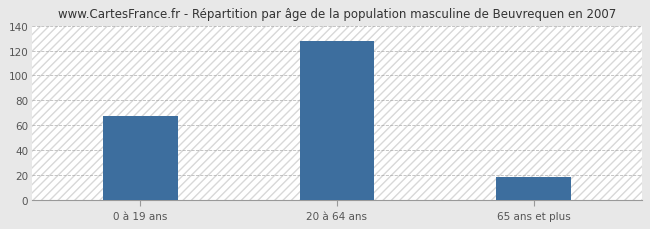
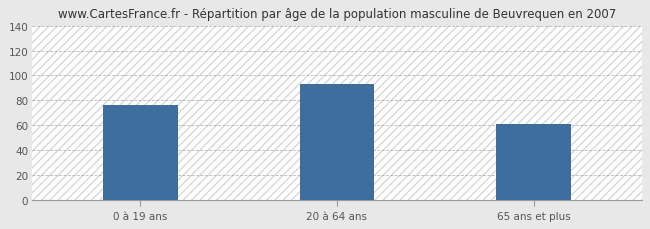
0 à 19 ans: 67 -> 76
20 à 64 ans: 128 -> 93
65 ans et plus: 18 -> 61
